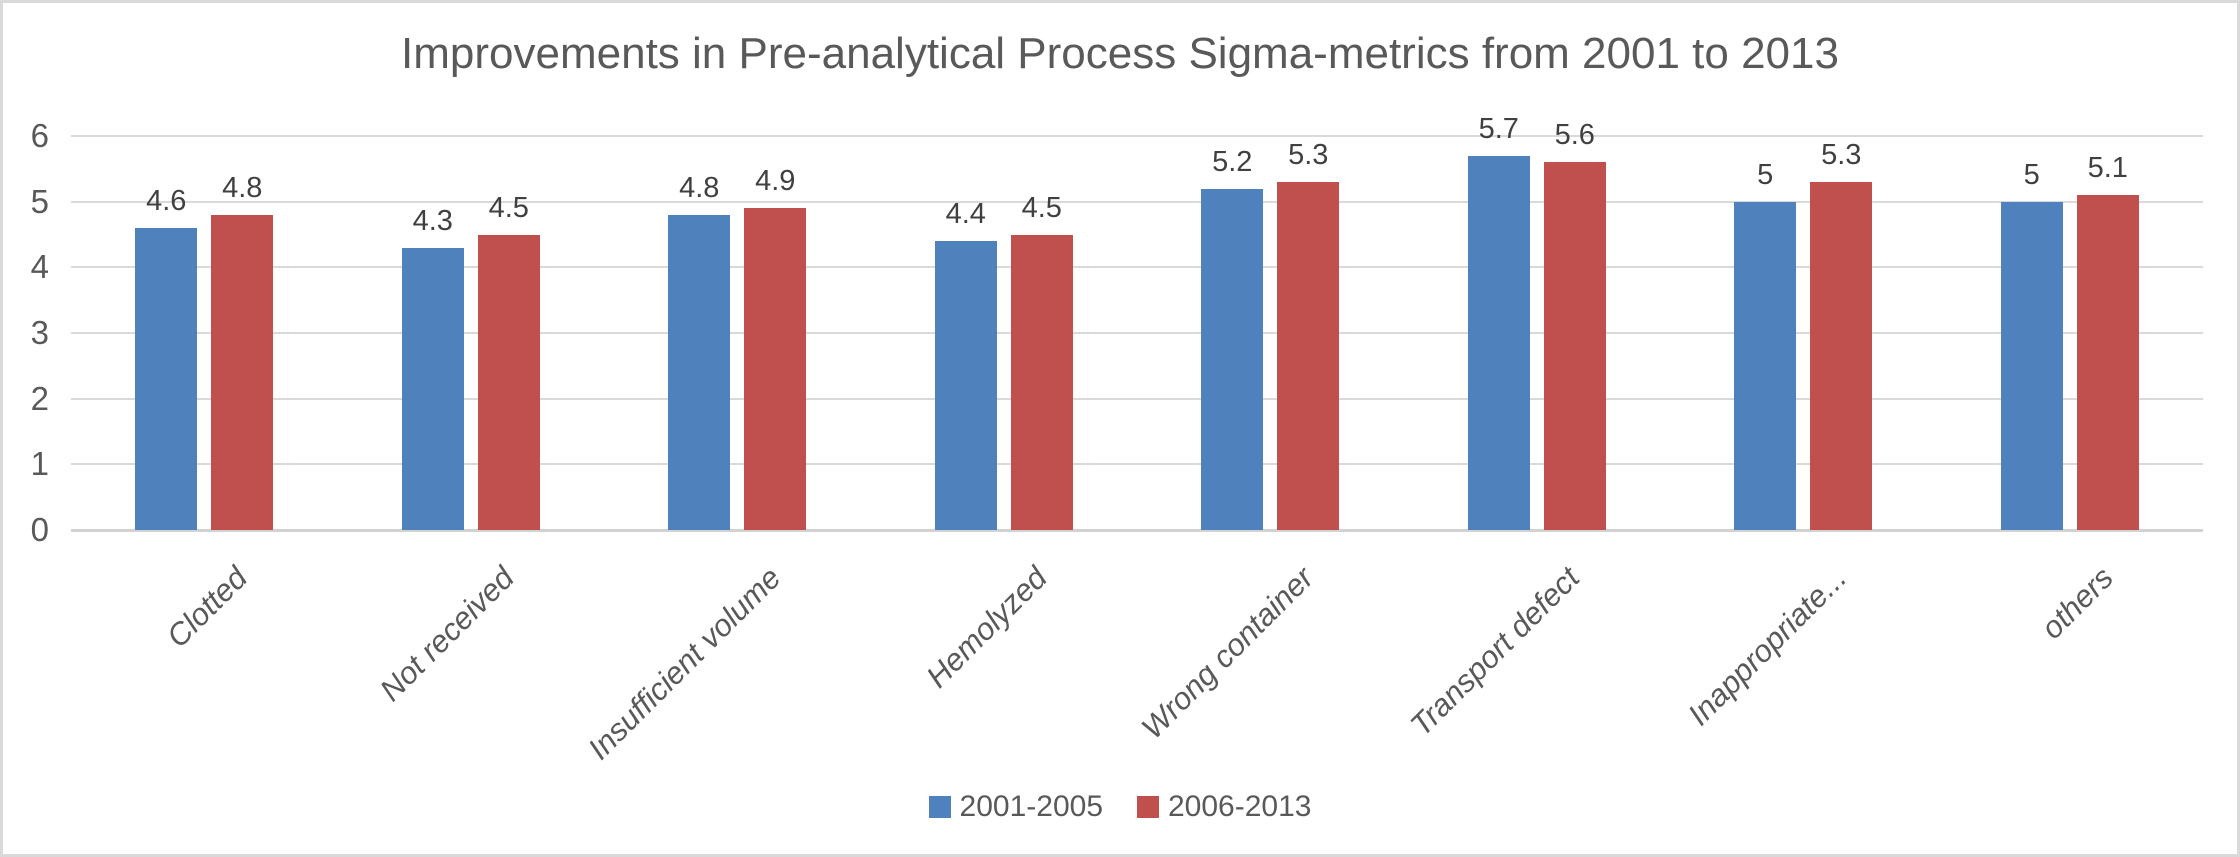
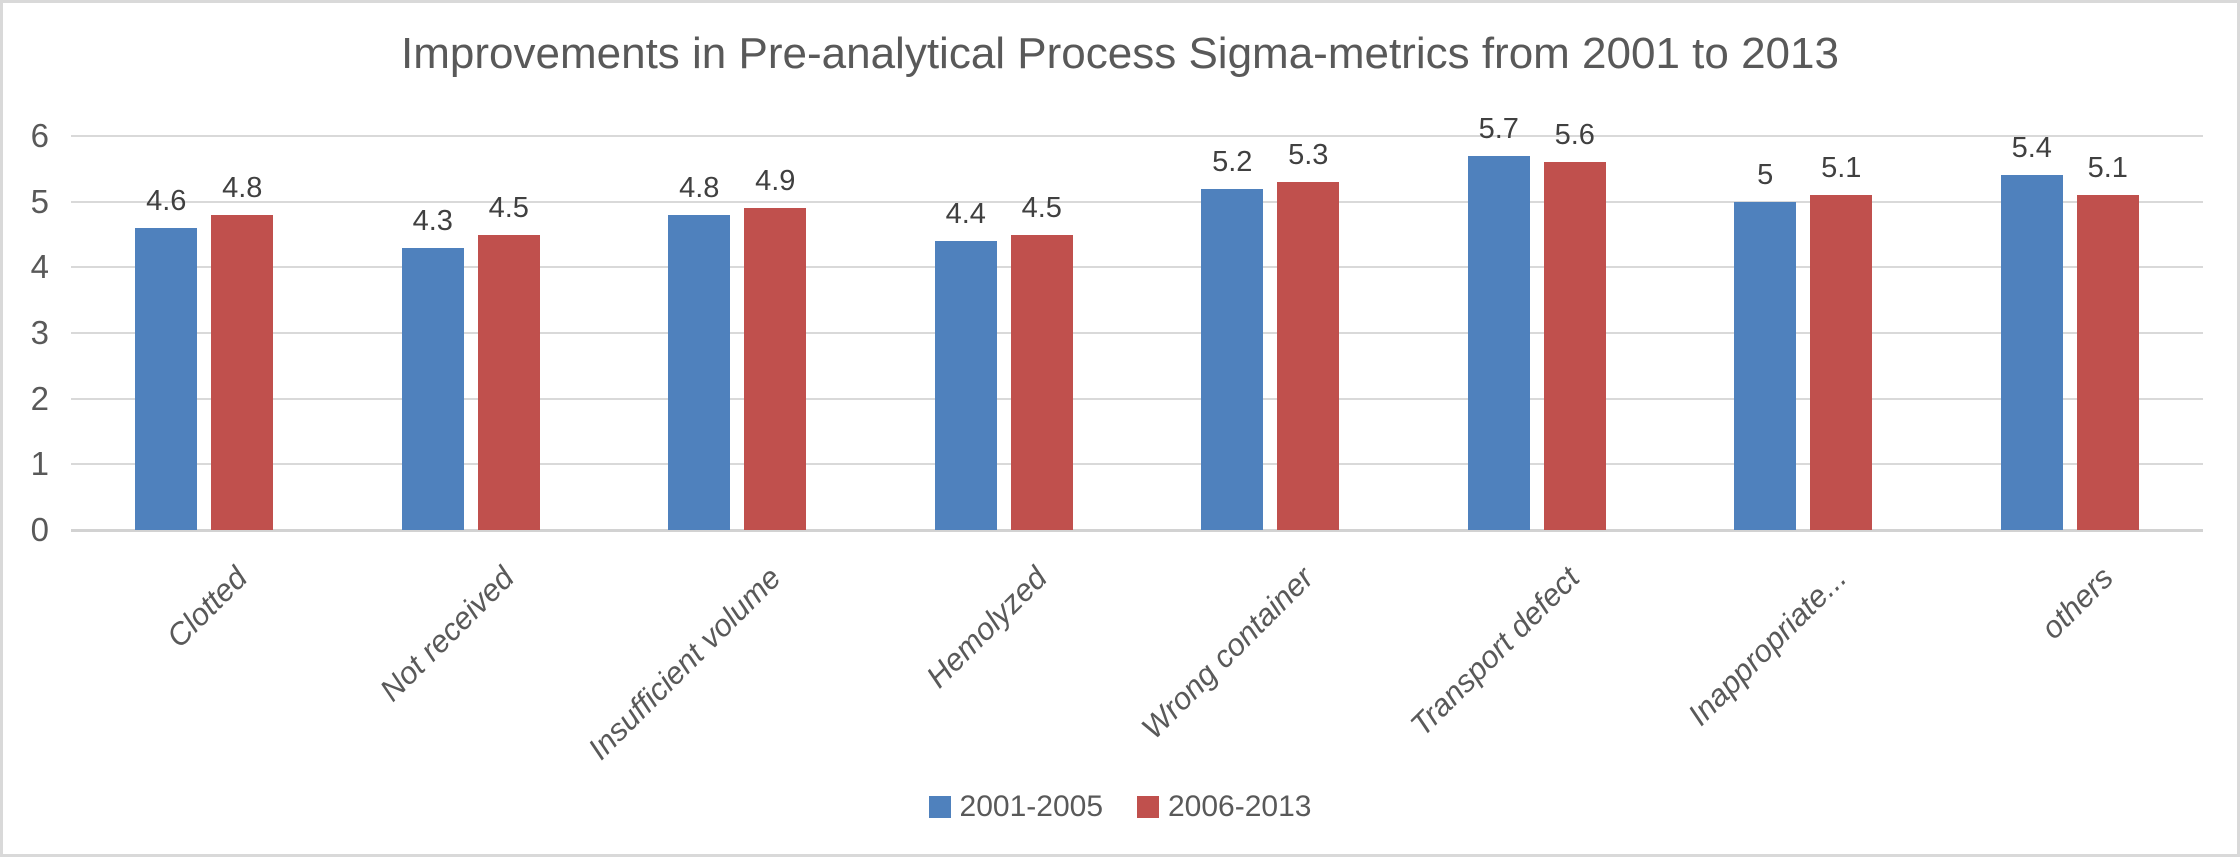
2006-2013/Inappropriate...: 5.3 -> 5.1
2001-2005/others: 5 -> 5.4
